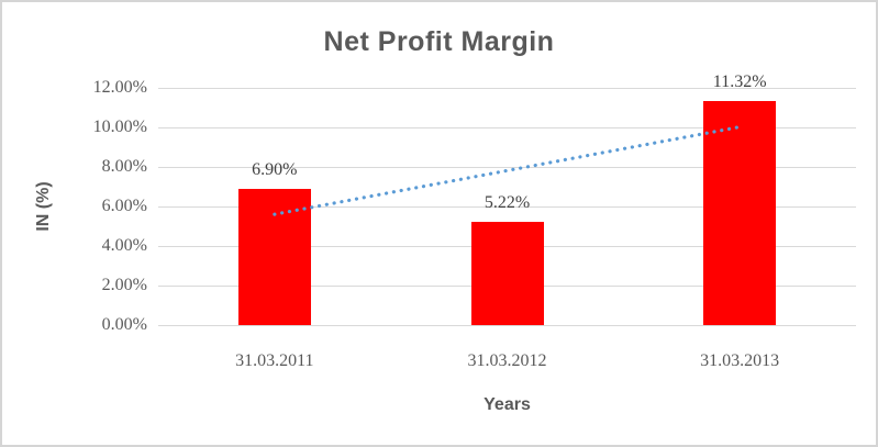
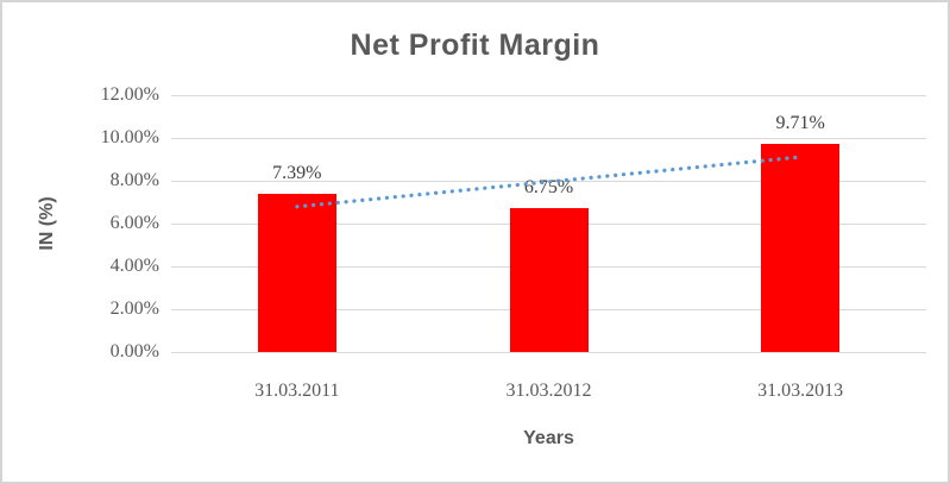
31.03.2011: 6.90% -> 7.39%
31.03.2012: 5.22% -> 6.75%
31.03.2013: 11.32% -> 9.71%
